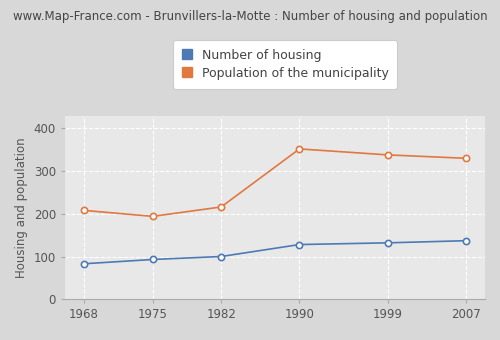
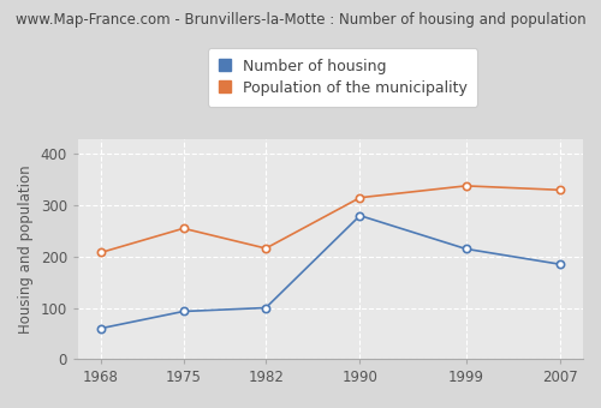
Number of housing/1968: 83 -> 60
Population of the municipality/1975: 194 -> 255
Number of housing/1990: 128 -> 280
Population of the municipality/1990: 352 -> 315
Number of housing/1999: 132 -> 215
Number of housing/2007: 137 -> 185
